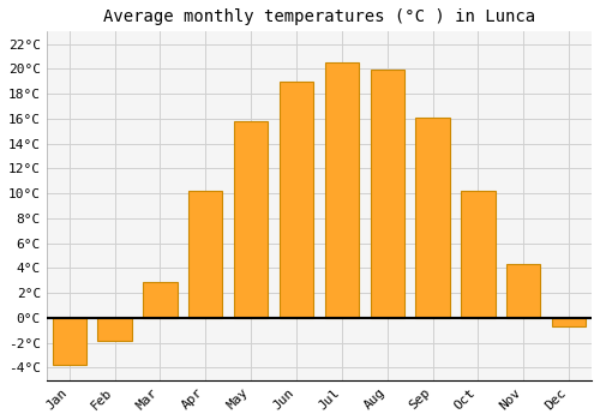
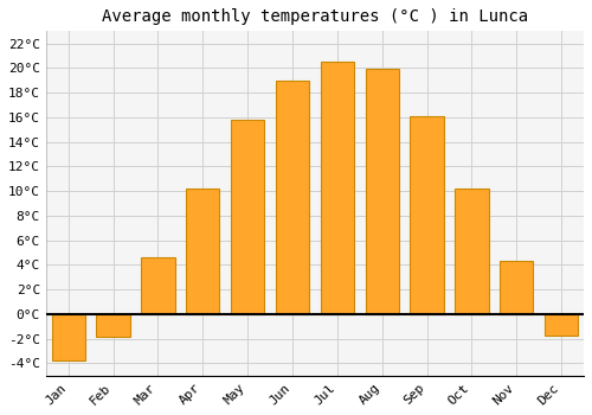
Mar: 2.9°C -> 4.6°C
Dec: -0.7°C -> -1.7°C
